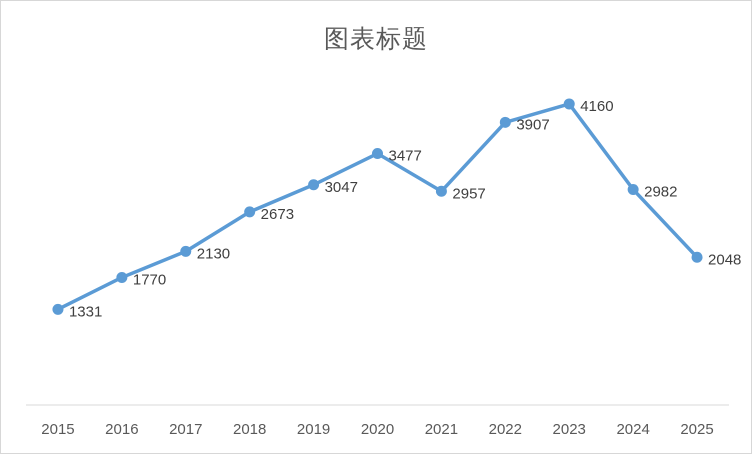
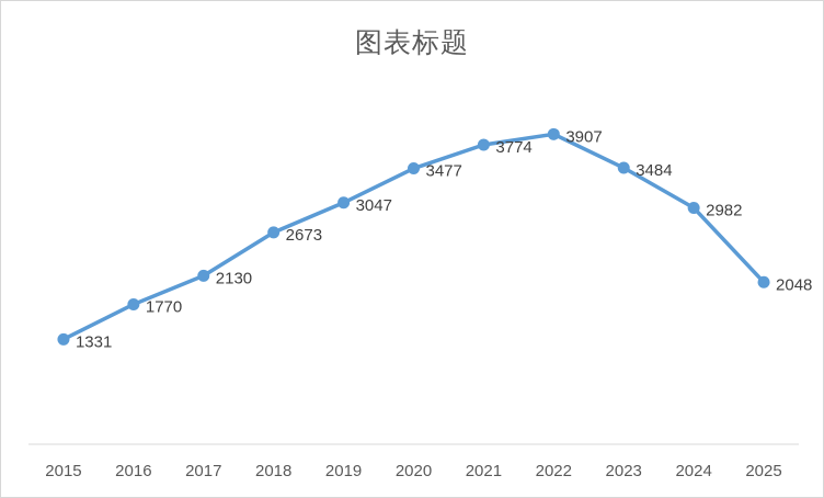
2021: 2957 -> 3774
2023: 4160 -> 3484
